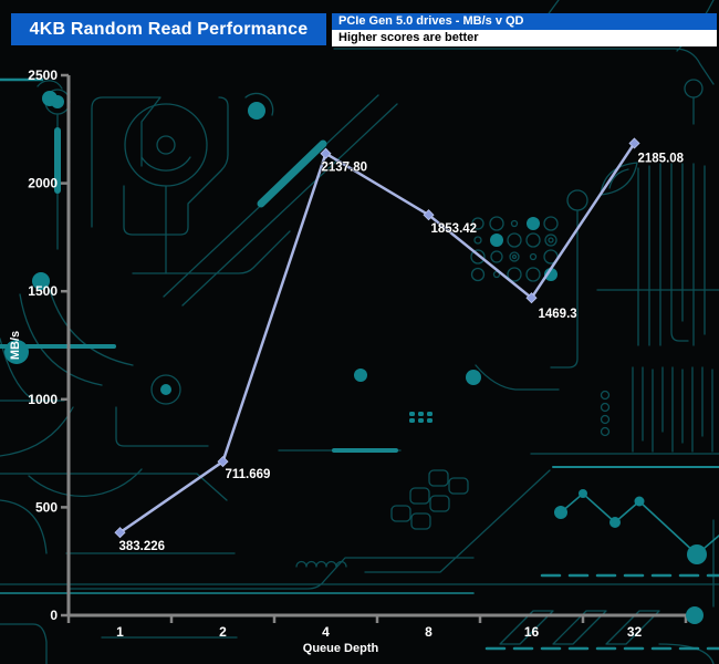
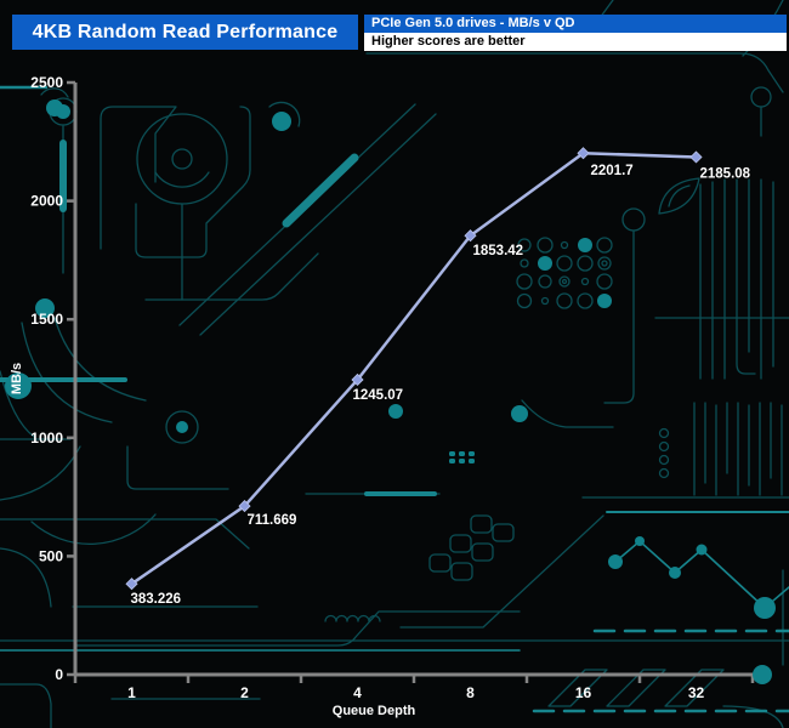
4: 2137.80 -> 1245.07
16: 1469.3 -> 2201.7
